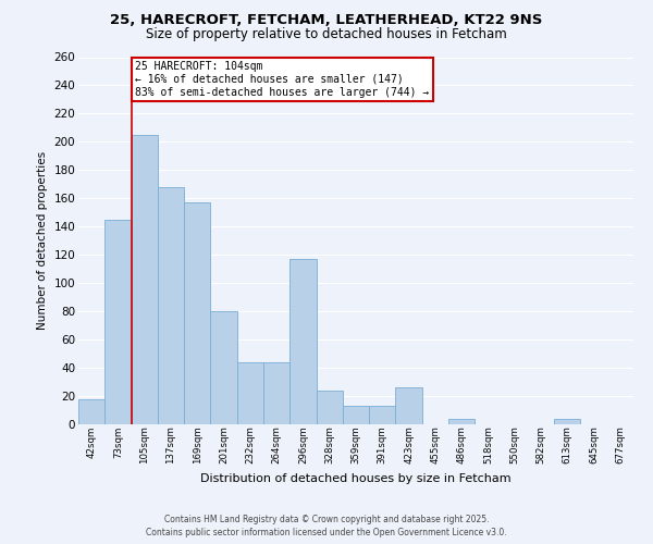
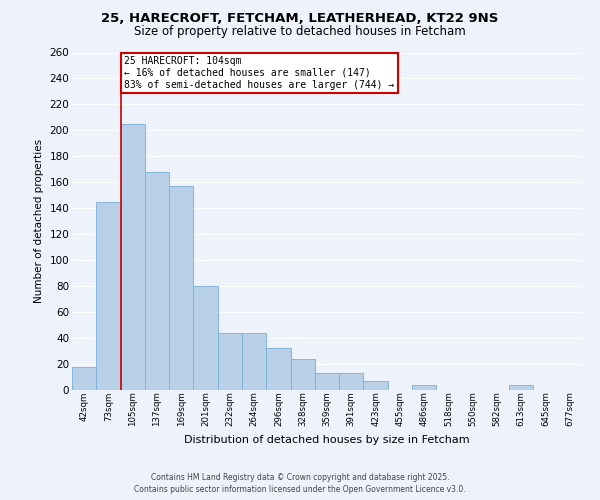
296sqm: 117 -> 32
423sqm: 26 -> 7
